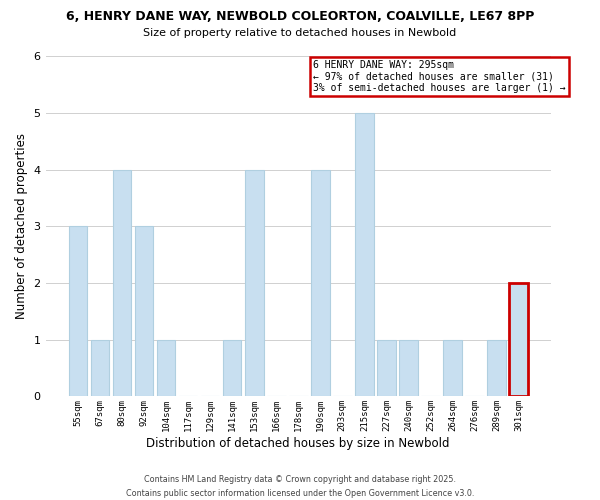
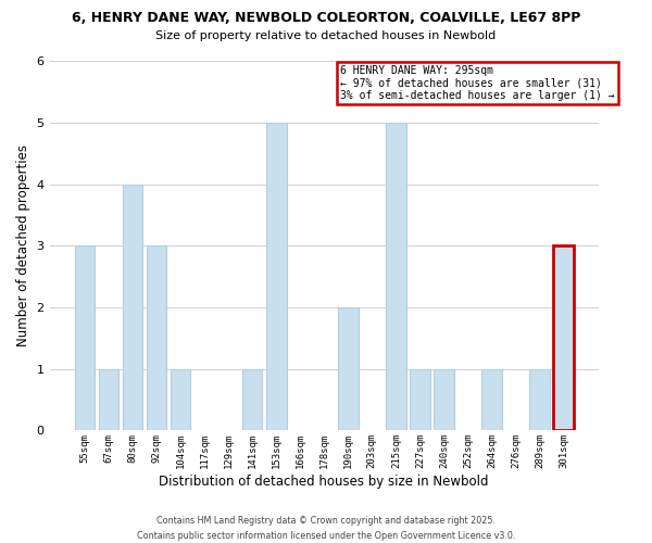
153sqm: 4 -> 5
190sqm: 4 -> 2
301sqm: 2 -> 3
